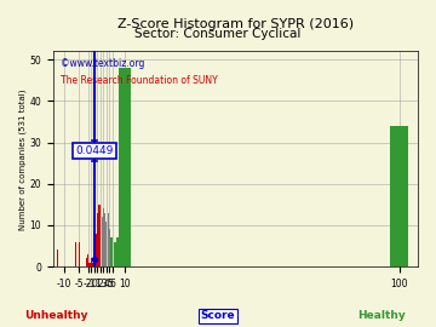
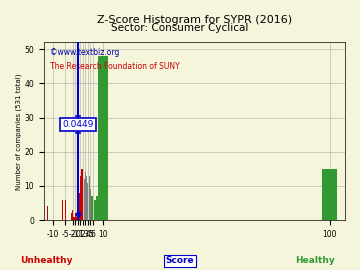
100: 34 -> 15
